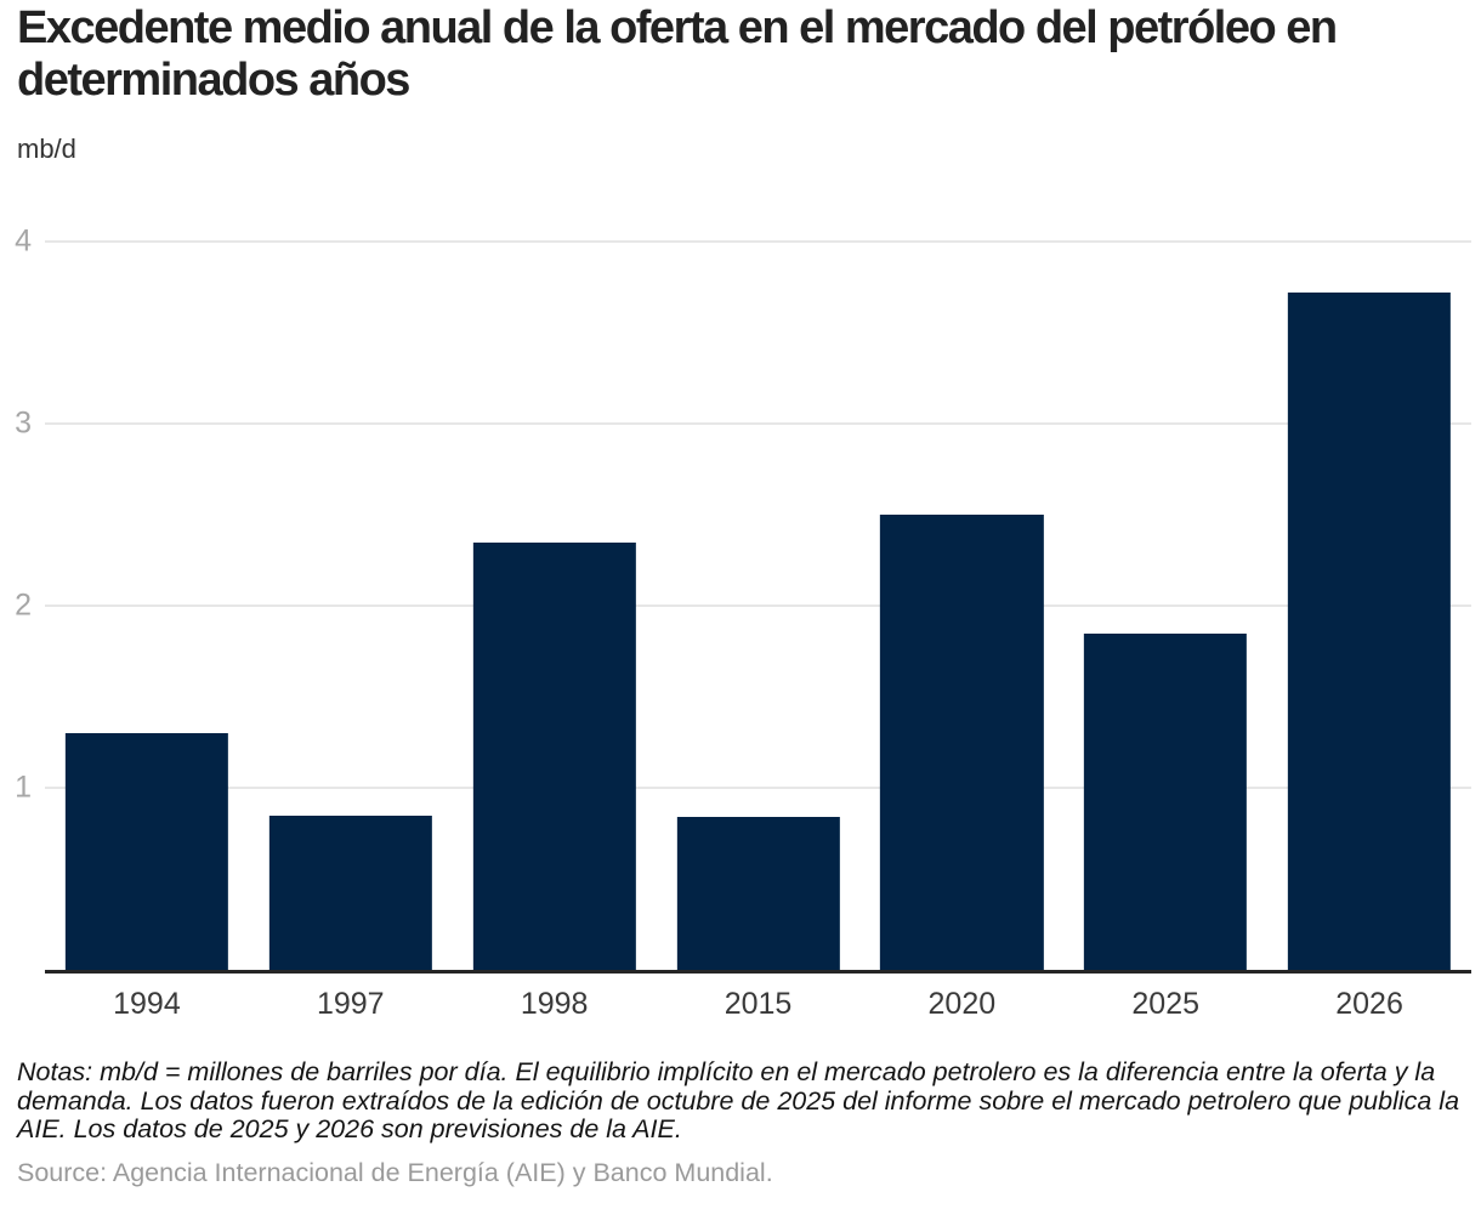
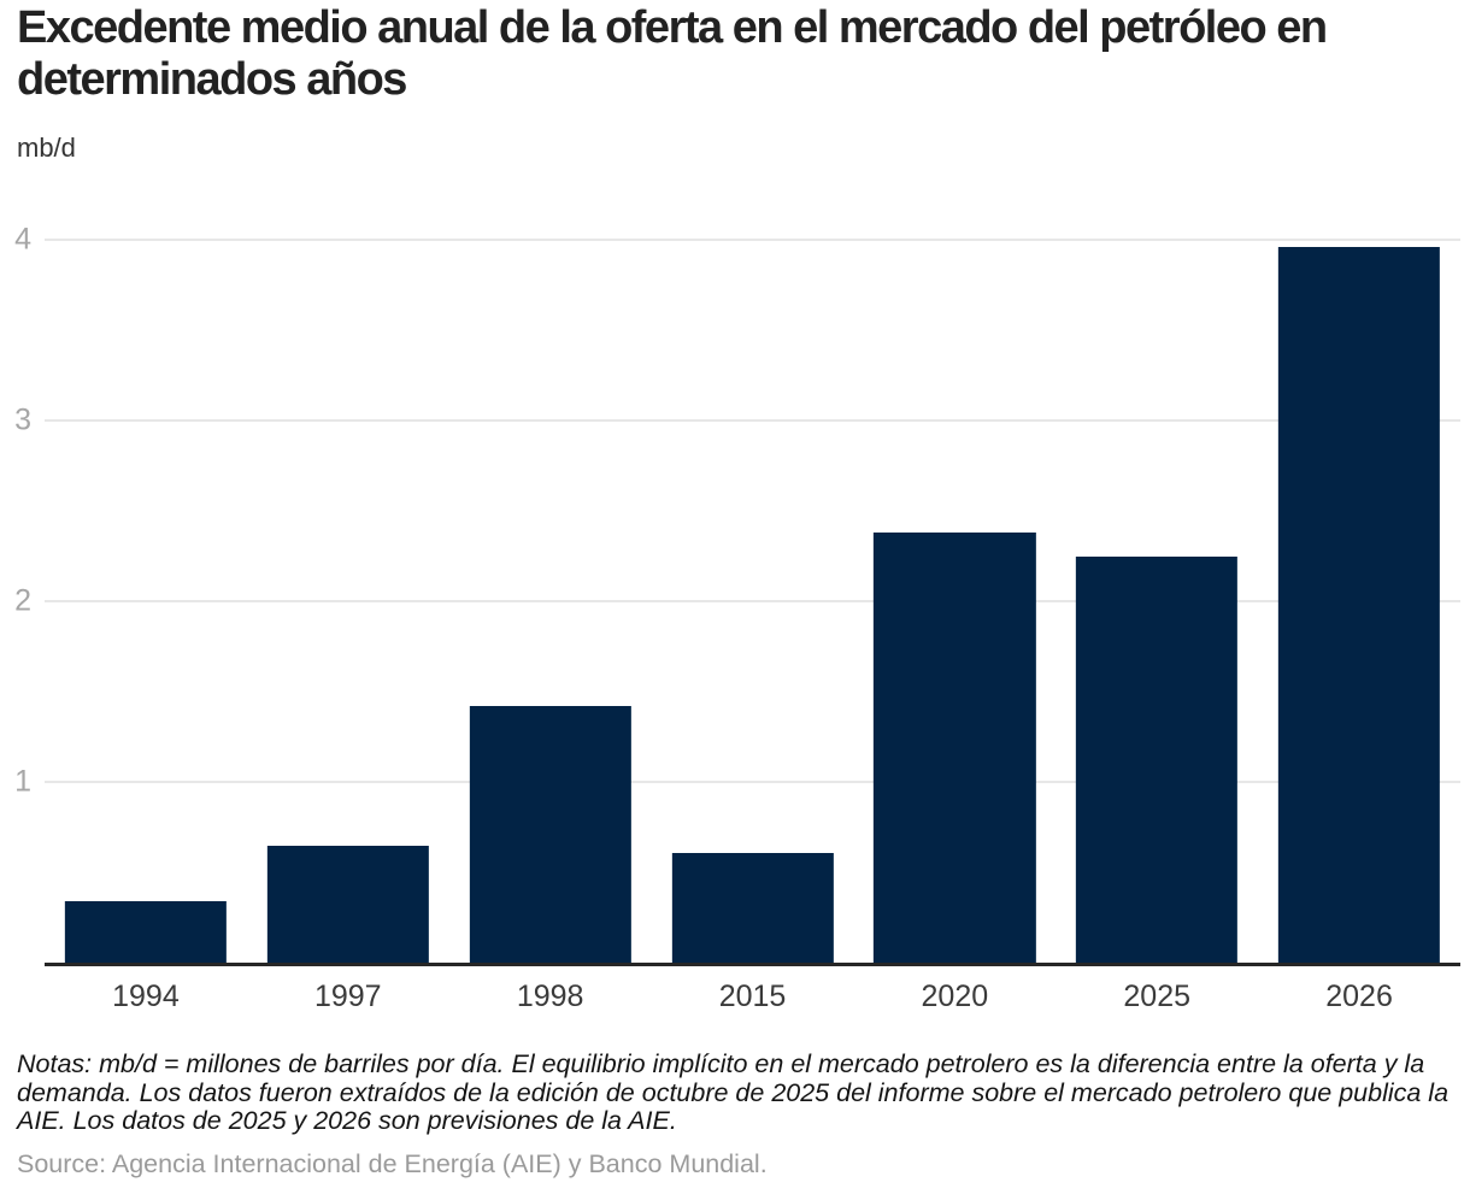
1994: 1.30 -> 0.34
1997: 0.85 -> 0.65
1998: 2.35 -> 1.42
2015: 0.84 -> 0.61
2020: 2.50 -> 2.38
2025: 1.85 -> 2.25
2026: 3.72 -> 3.96
